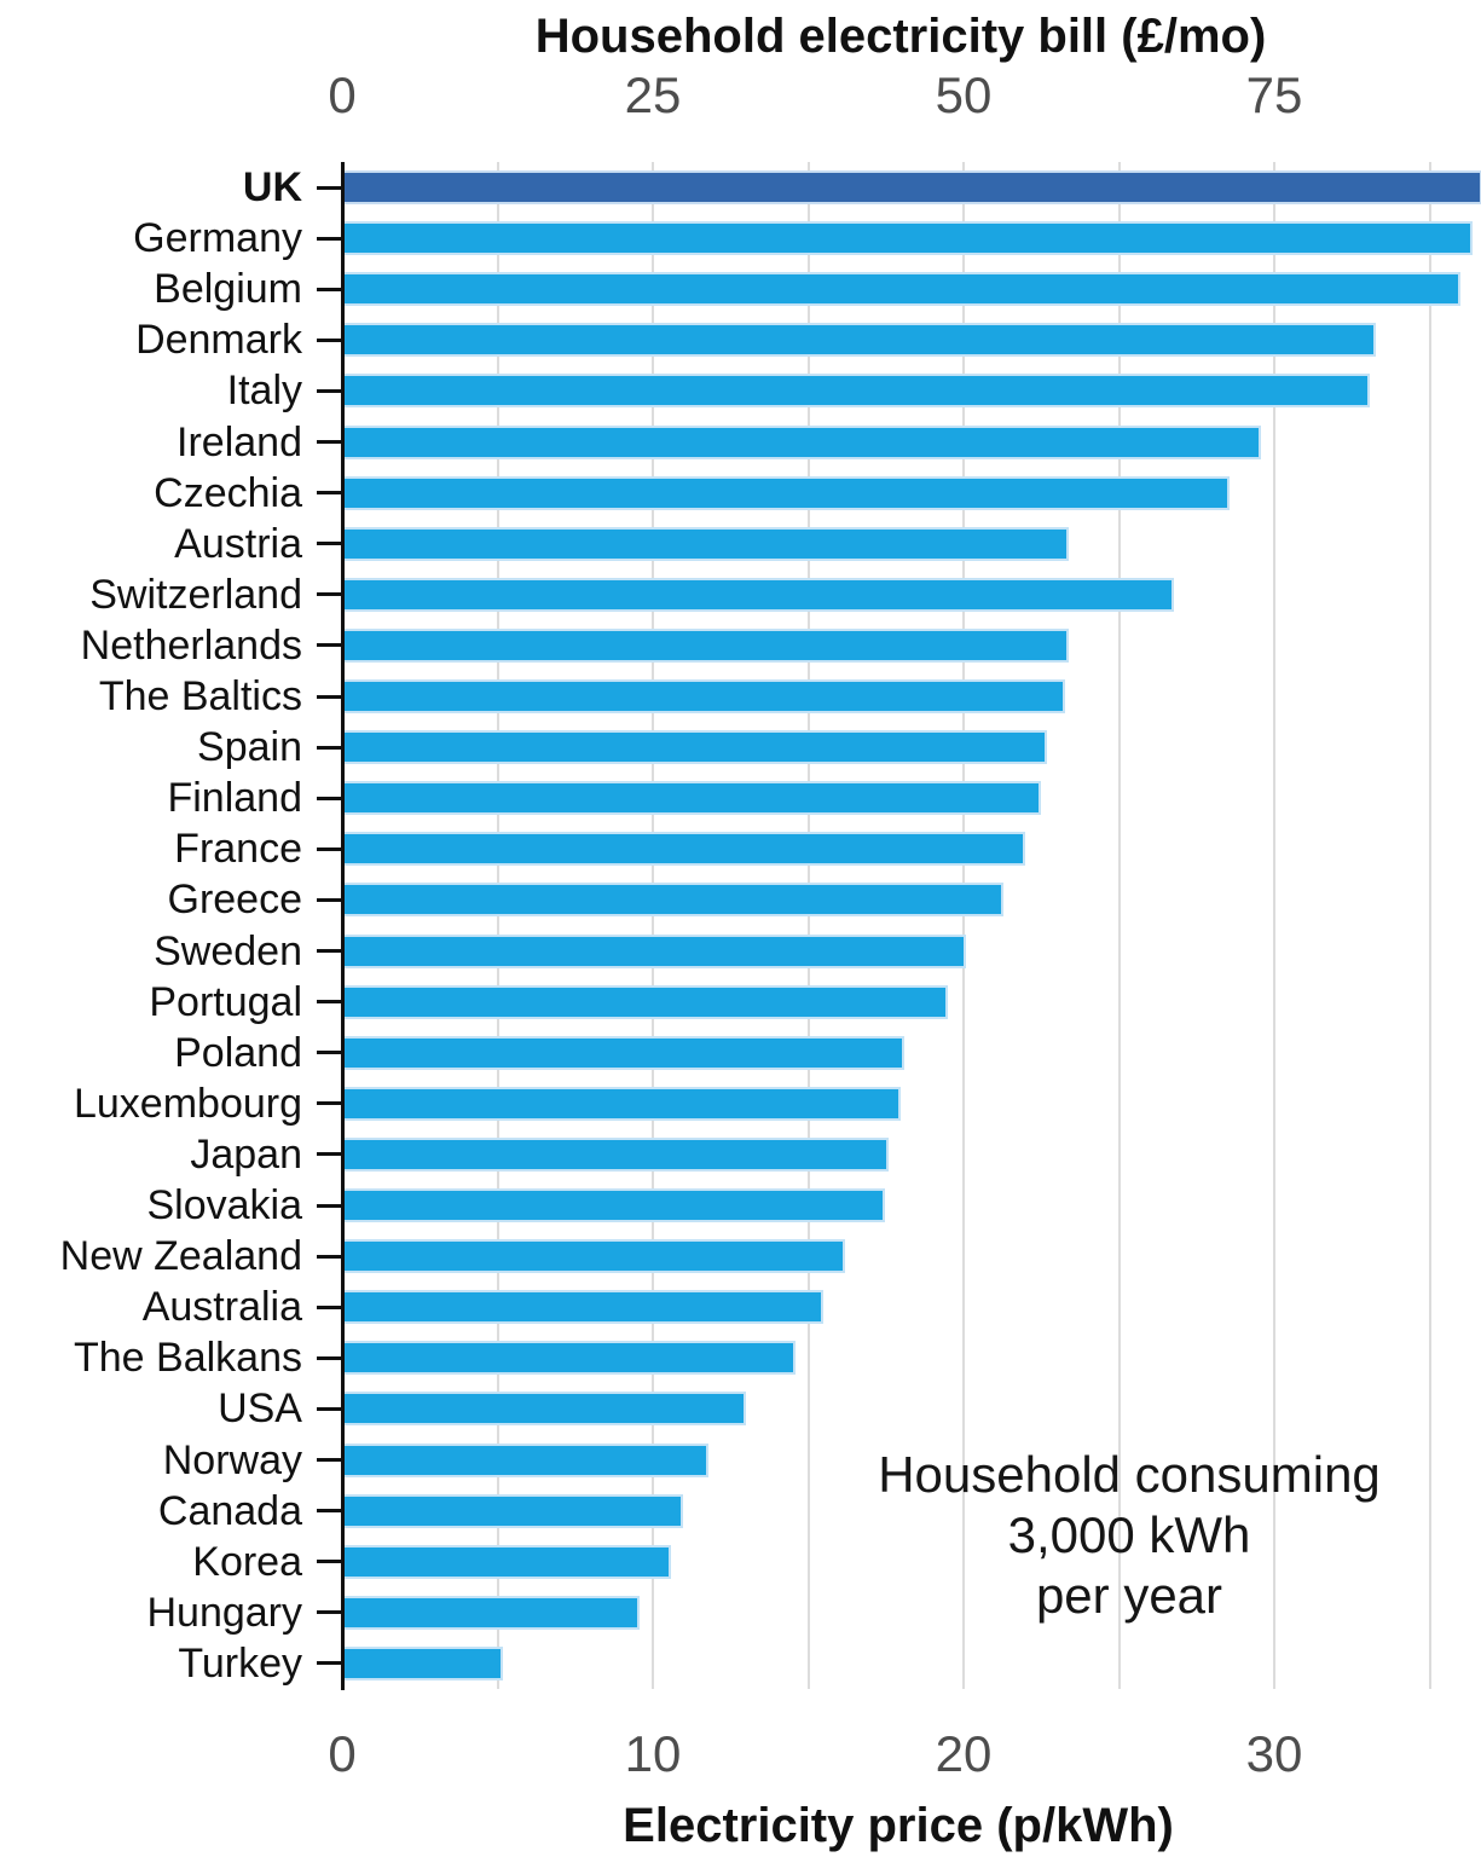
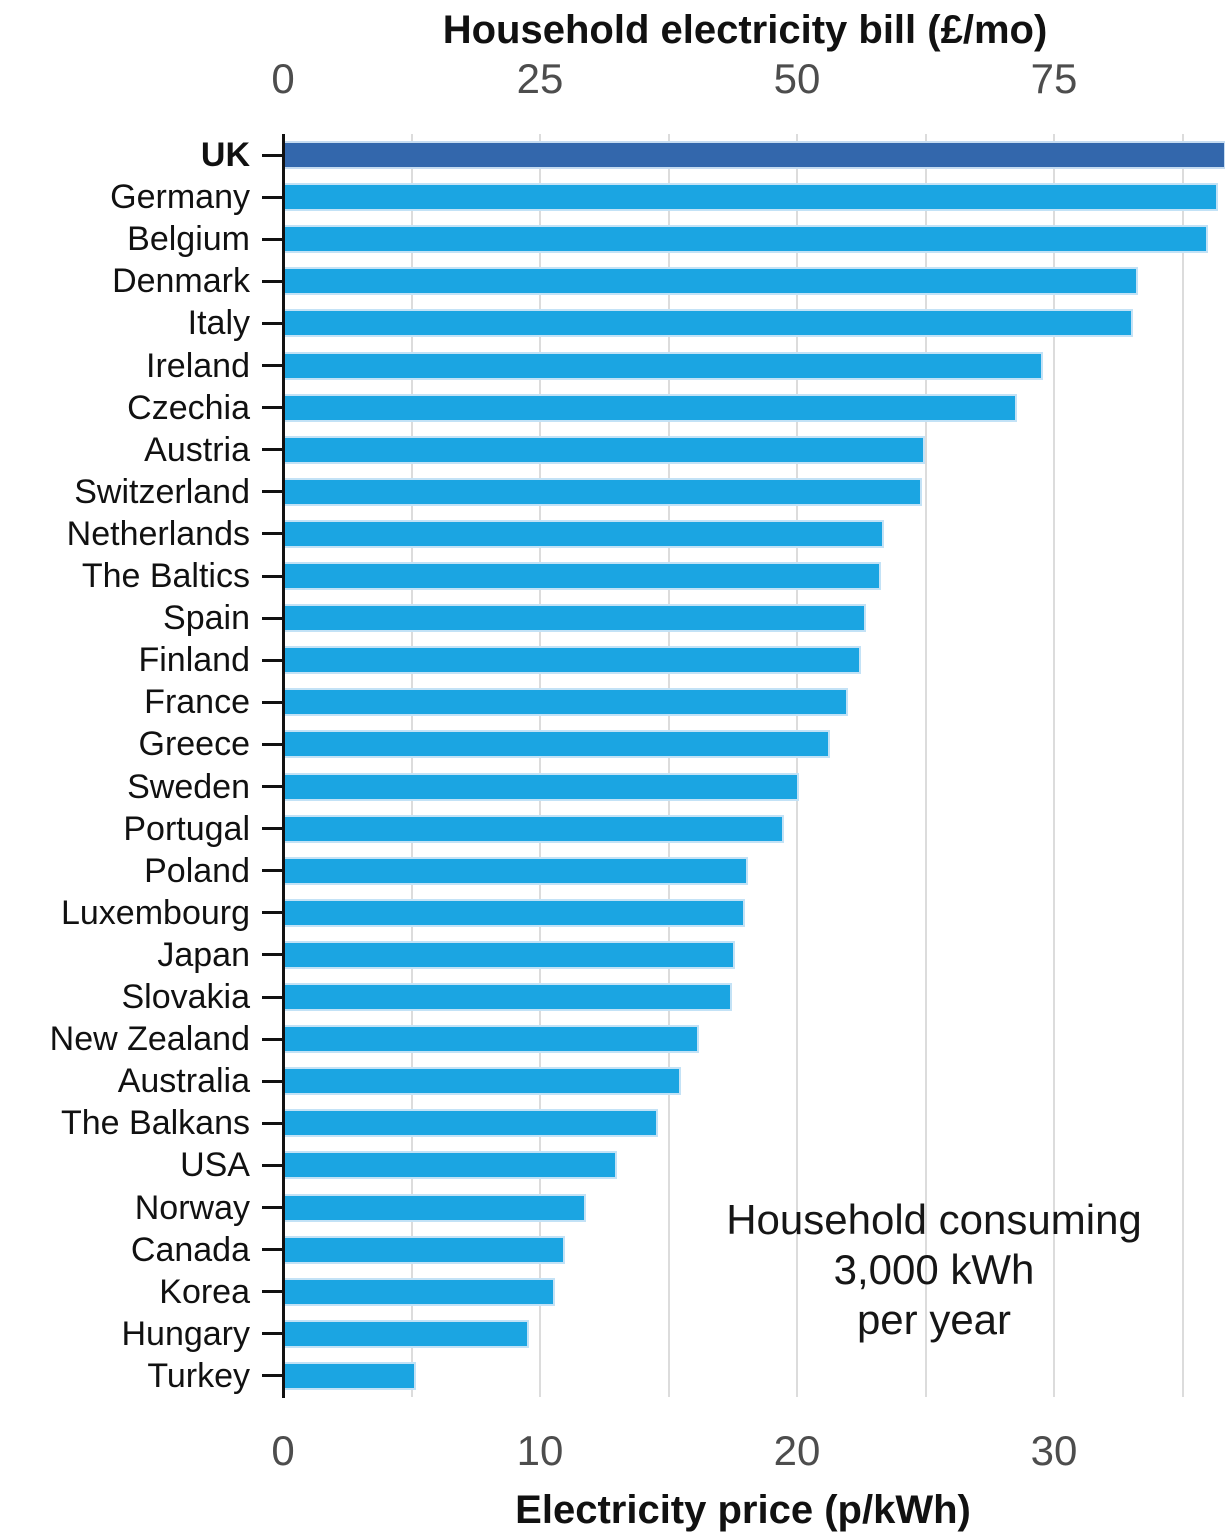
Austria: 23.3 -> 24.9
Switzerland: 26.7 -> 24.8
